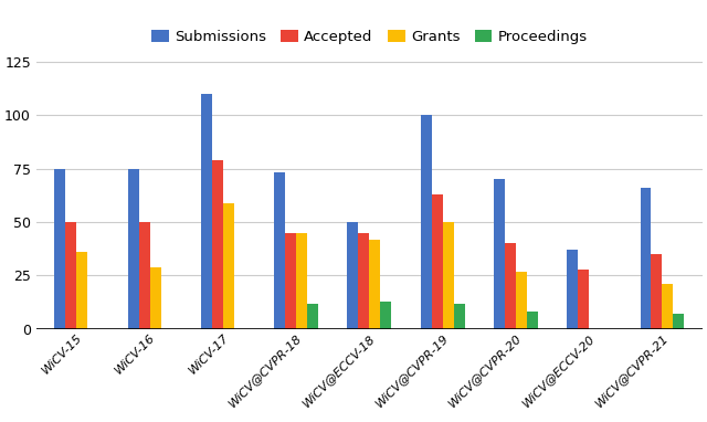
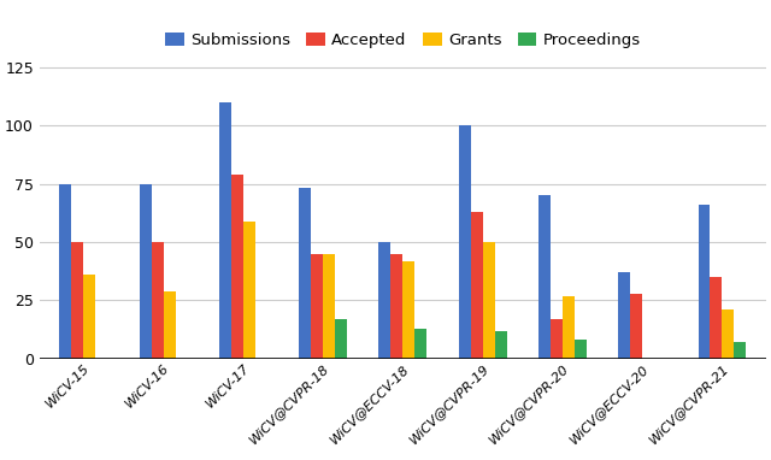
Proceedings/WiCV@CVPR-18: 12 -> 17
Accepted/WiCV@CVPR-20: 40 -> 17
